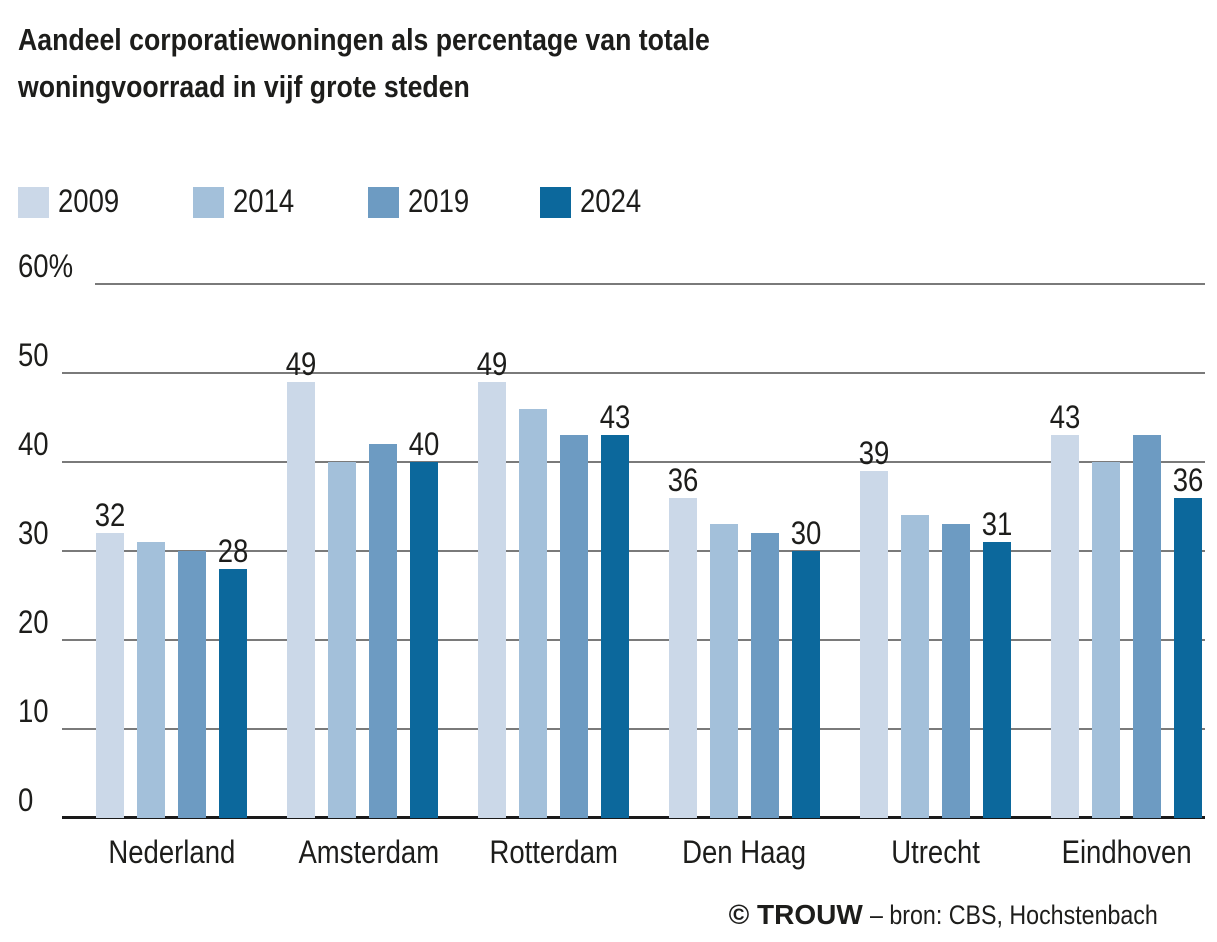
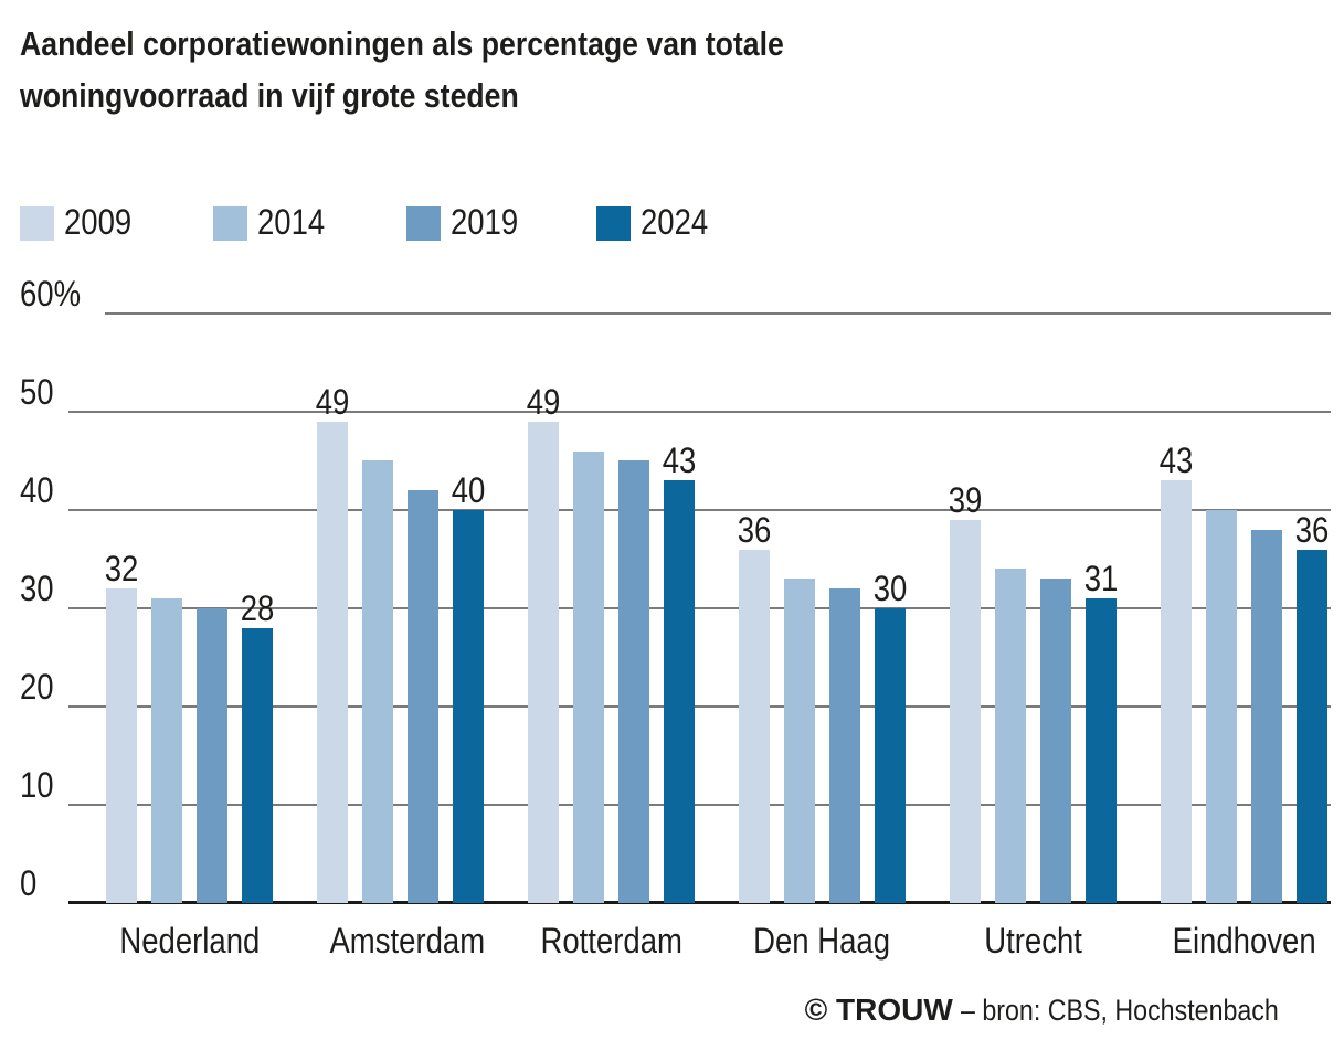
2014/Amsterdam: 40% -> 45%
2019/Rotterdam: 43% -> 45%
2019/Eindhoven: 43% -> 38%
